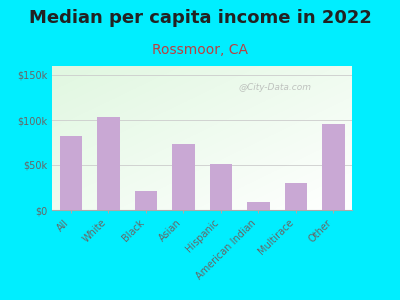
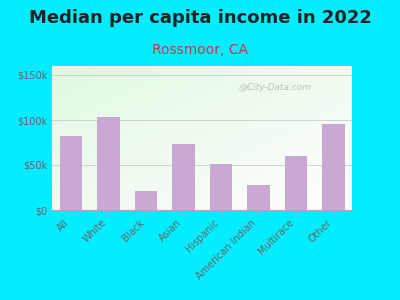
American Indian: $9k -> $28k
Multirace: $30k -> $60k
